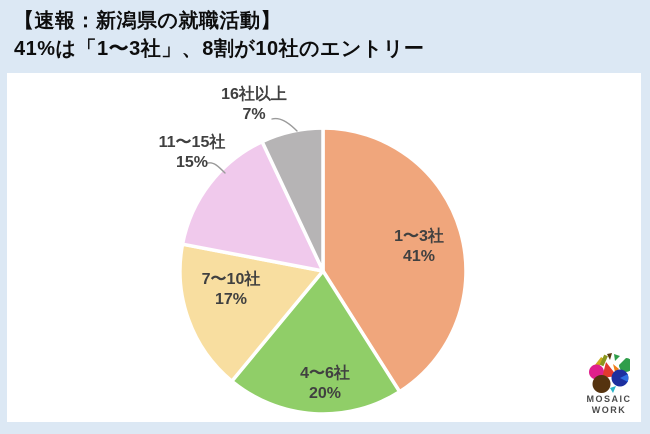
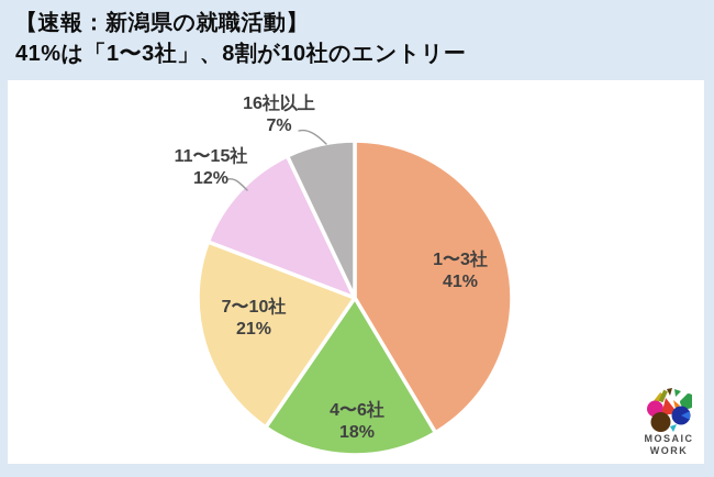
4〜6社: 20% -> 18%
7〜10社: 17% -> 21%
11〜15社: 15% -> 12%
